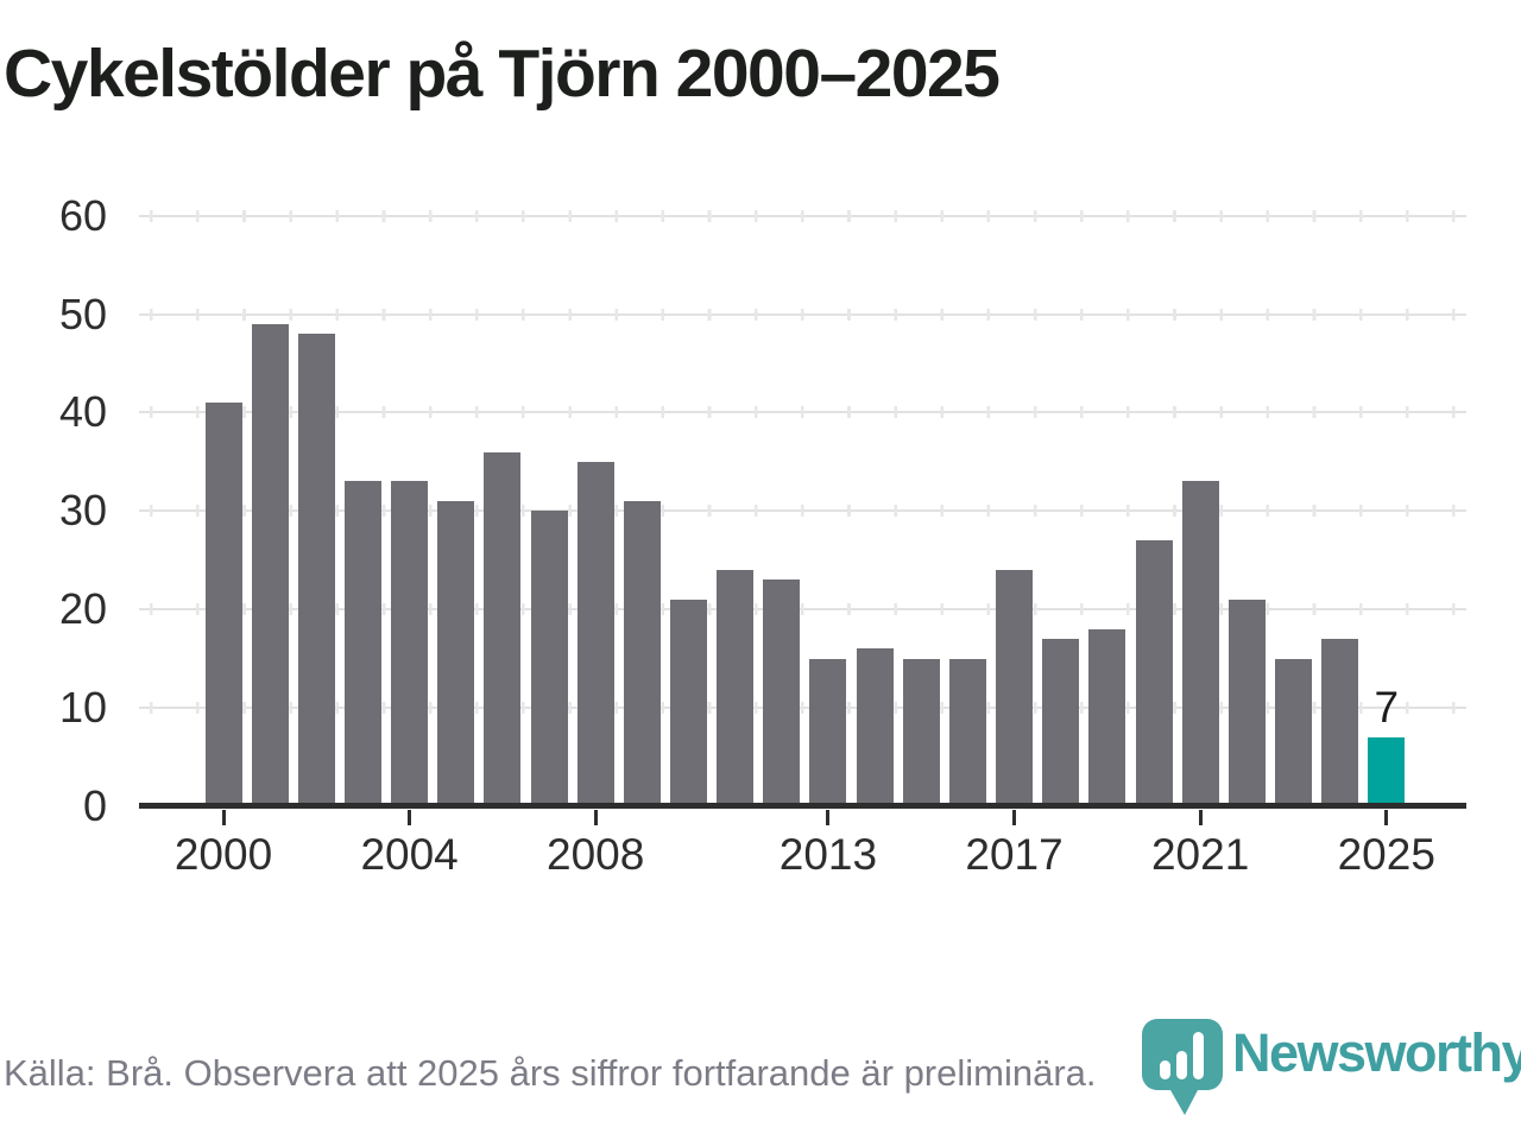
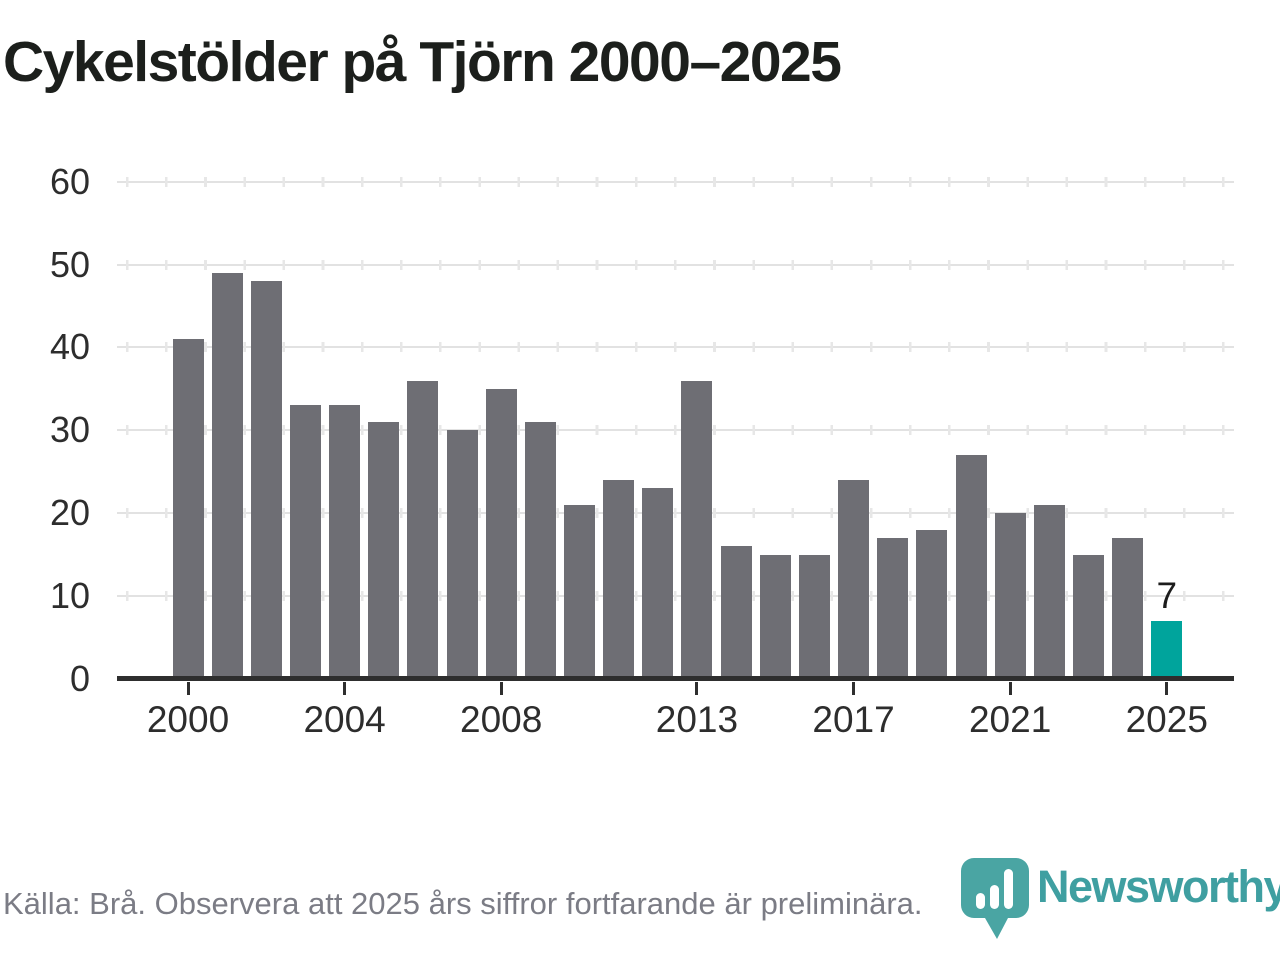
2013: 15 -> 36
2021: 33 -> 20
